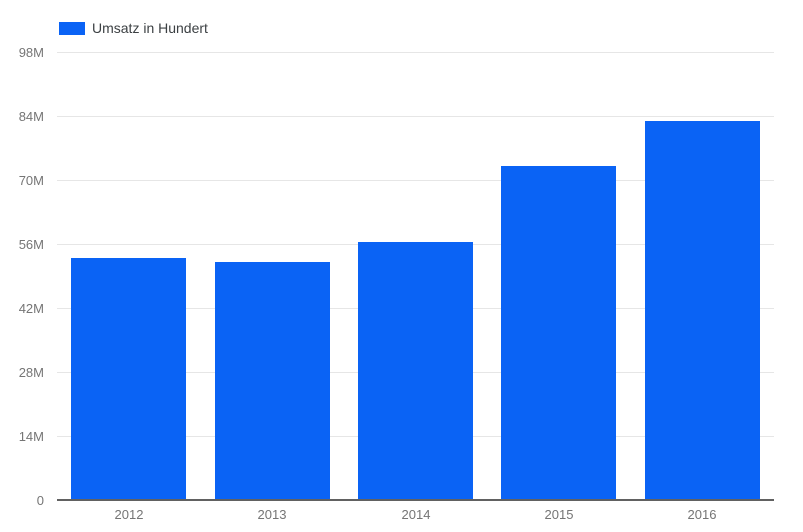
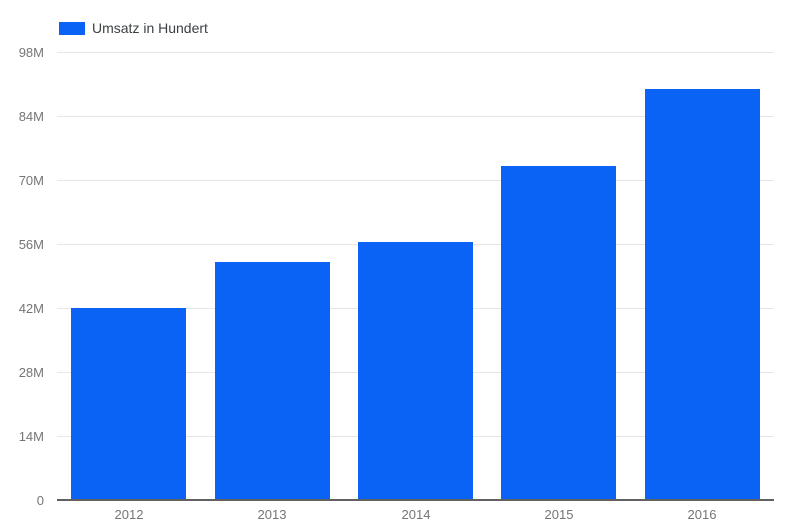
2012: 53M -> 42M
2016: 83M -> 90M
